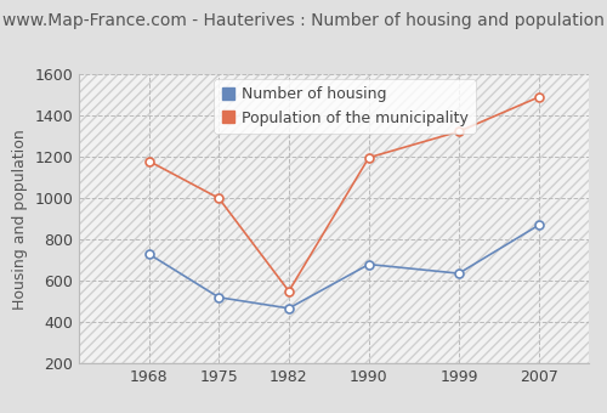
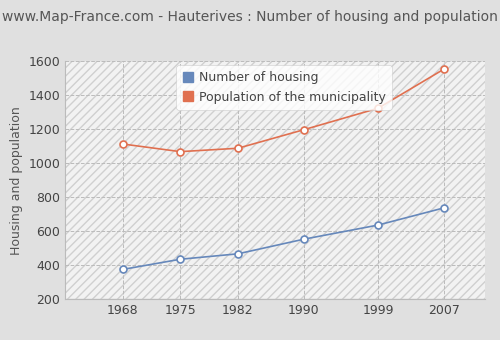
Number of housing/1968: 730 -> 380
Population of the municipality/1968: 1180 -> 1110
Number of housing/1975: 520 -> 440
Population of the municipality/1975: 1000 -> 1070
Population of the municipality/1982: 550 -> 1090
Number of housing/1990: 680 -> 550
Number of housing/2007: 870 -> 740
Population of the municipality/2007: 1490 -> 1550
